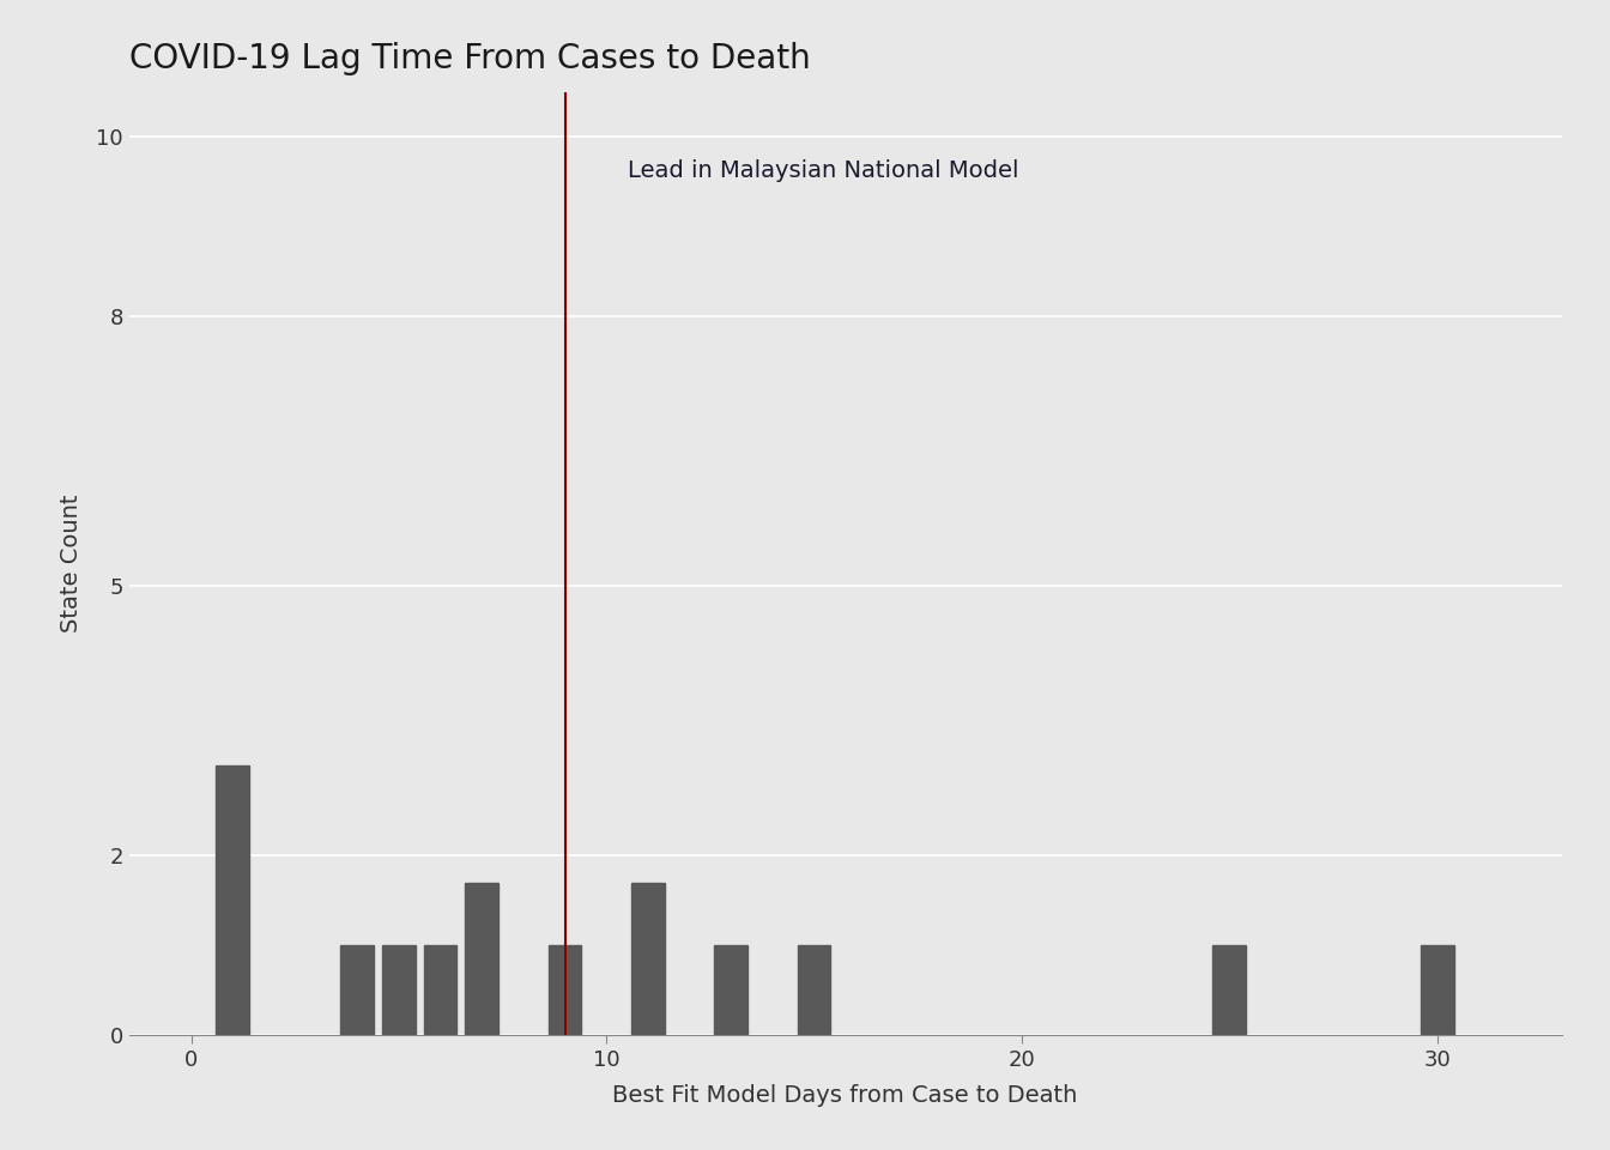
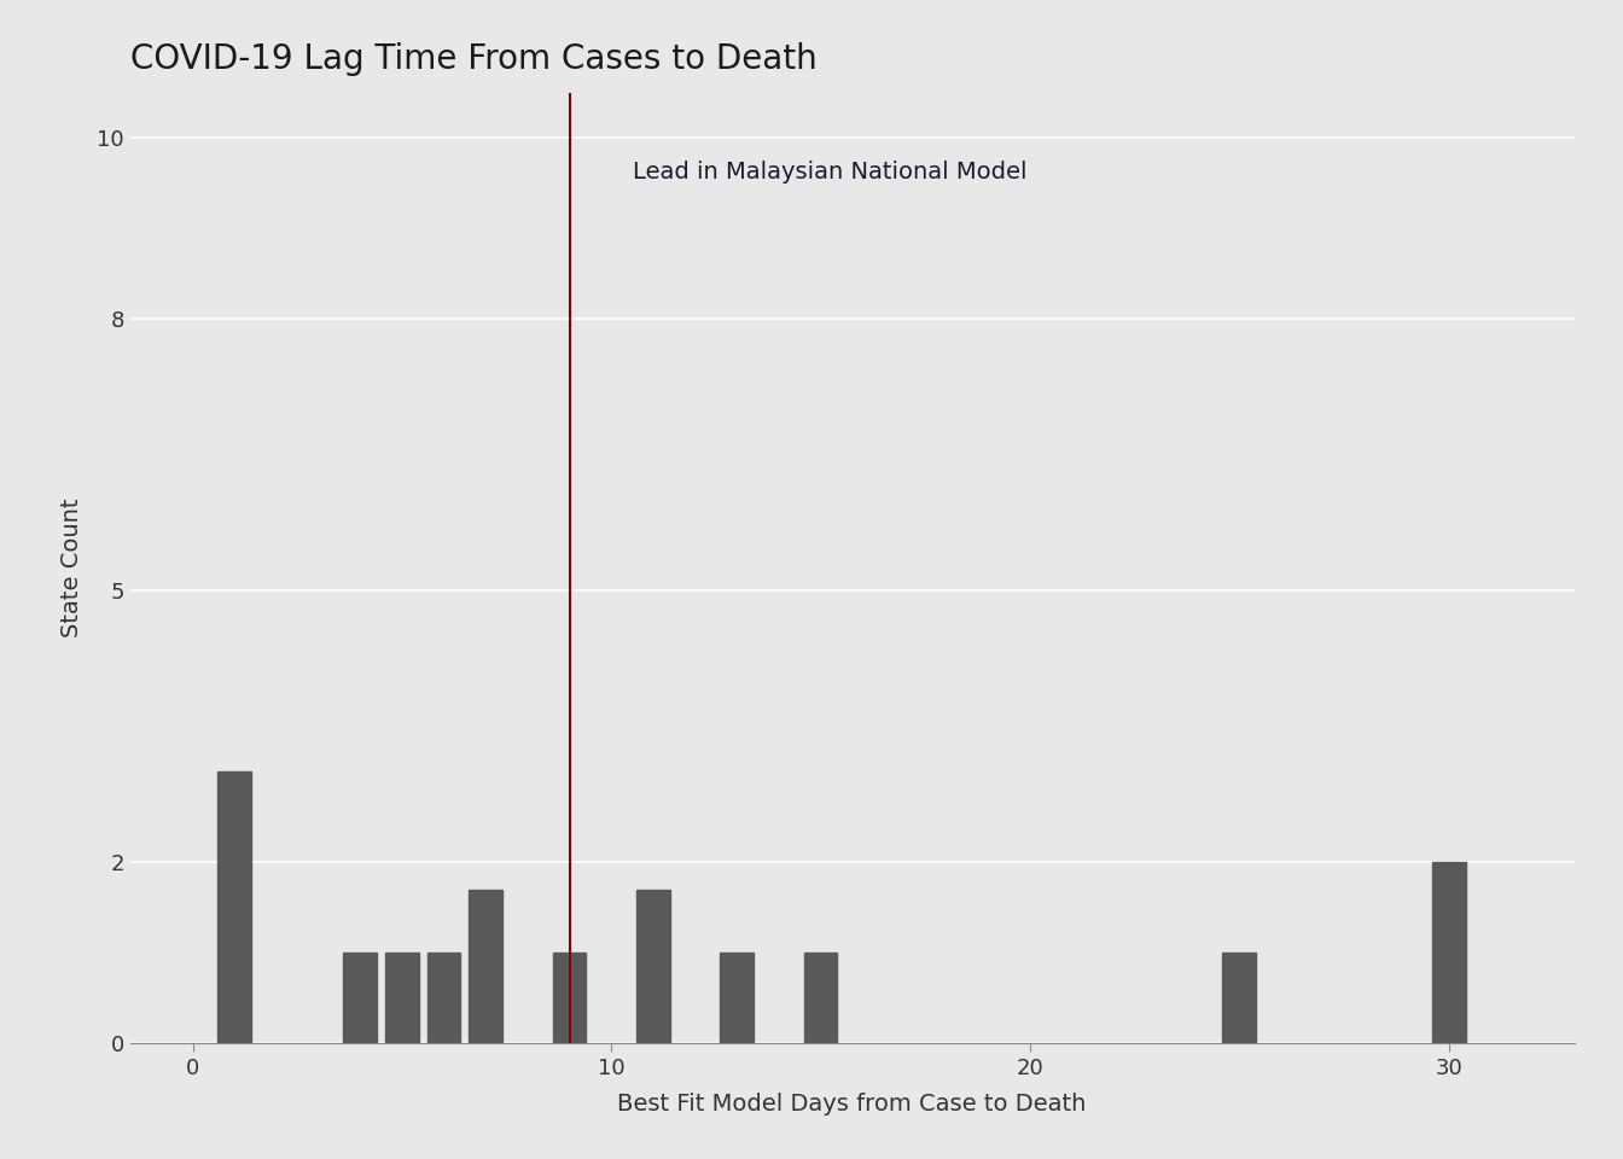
30: 1.0 -> 2.0
